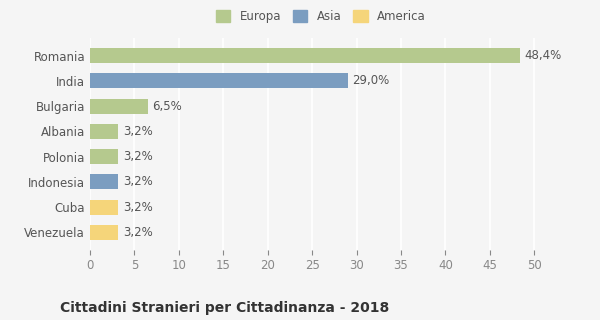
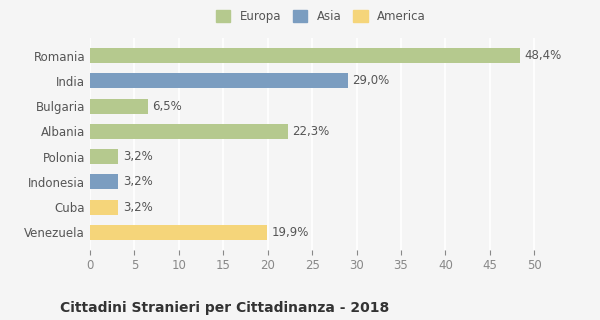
Albania: 3,2% -> 22,3%
Venezuela: 3,2% -> 19,9%
